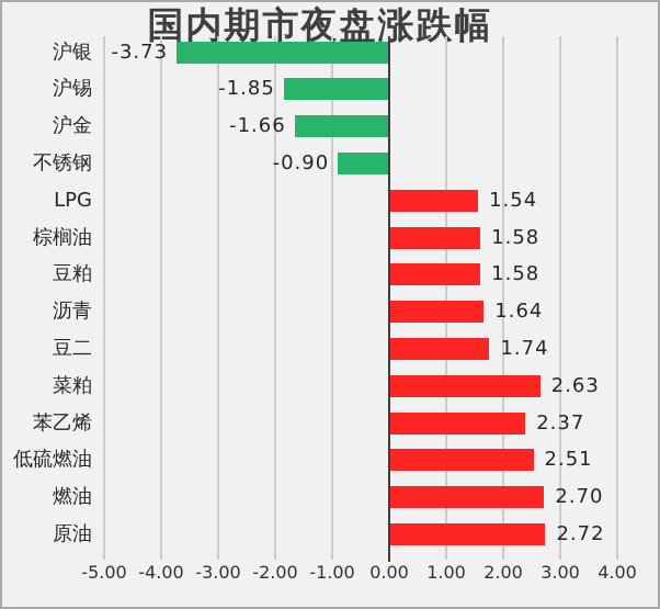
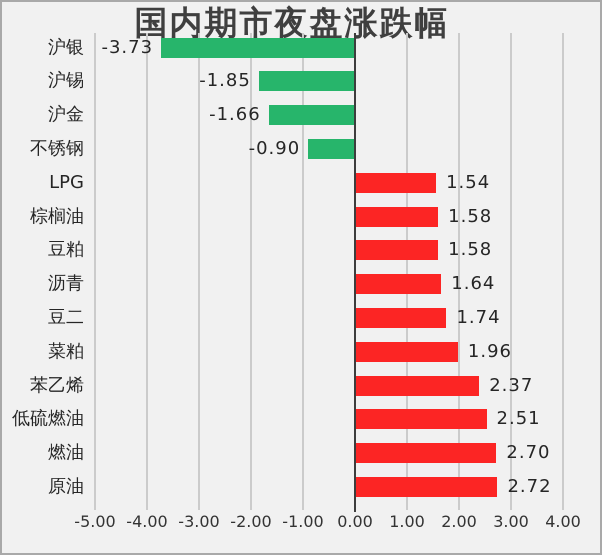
菜粕: 2.63 -> 1.96
